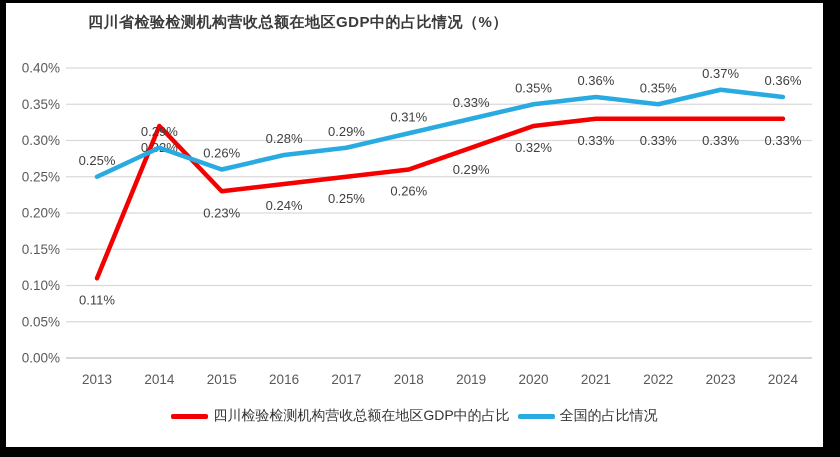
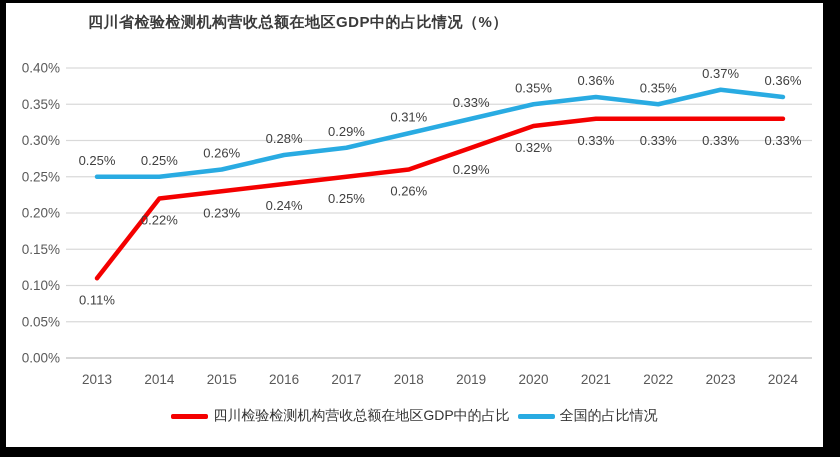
四川检验检测机构营收总额在地区GDP中的占比/2014: 0.32% -> 0.22%
全国的占比情况/2014: 0.29% -> 0.25%
